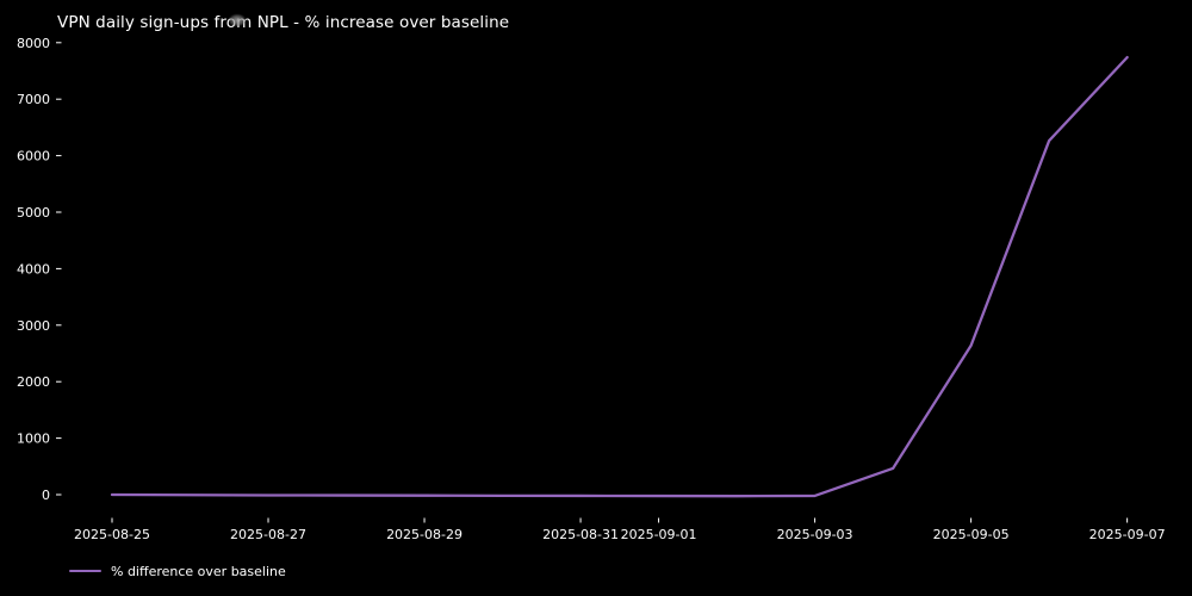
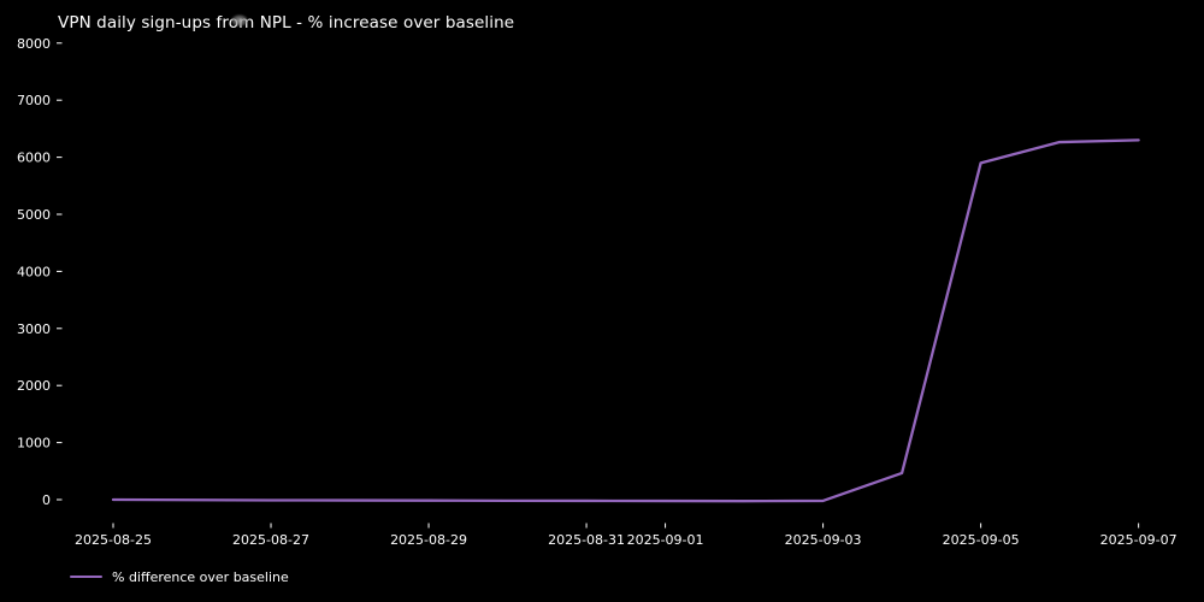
2025-09-05: 2600 -> 5900
2025-09-07: 7700 -> 6300
